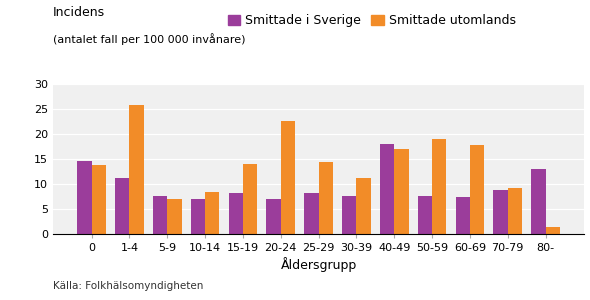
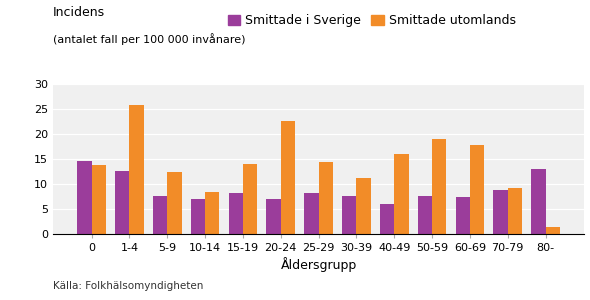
Smittade i Sverige/1-4: 11.2 -> 12.6
Smittade utomlands/5-9: 7.0 -> 12.4
Smittade i Sverige/40-49: 18.0 -> 6.0
Smittade utomlands/40-49: 17.0 -> 16.0
